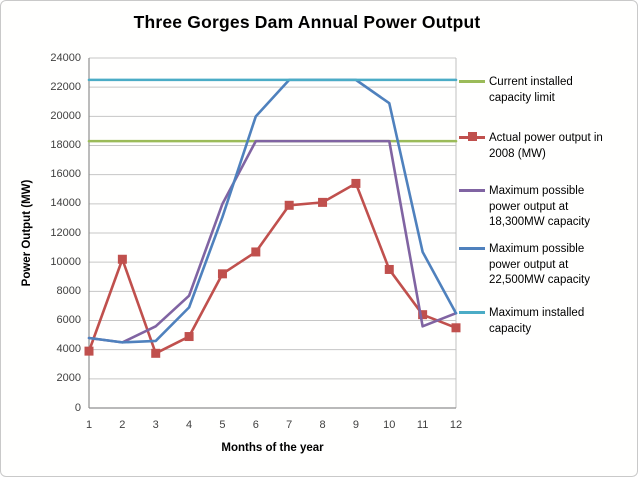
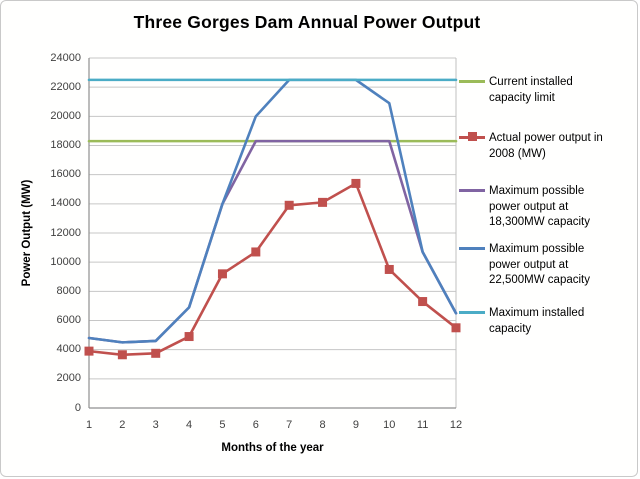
Actual power output in 2008 (MW)/2: 10200 -> 3600
Maximum possible power output at 18,300MW capacity/3: 5600 -> 4600
Maximum possible power output at 18,300MW capacity/4: 7700 -> 6900
Maximum possible power output at 22,500MW capacity/5: 13100 -> 14000
Actual power output in 2008 (MW)/11: 6400 -> 7300
Maximum possible power output at 18,300MW capacity/11: 5600 -> 10700
